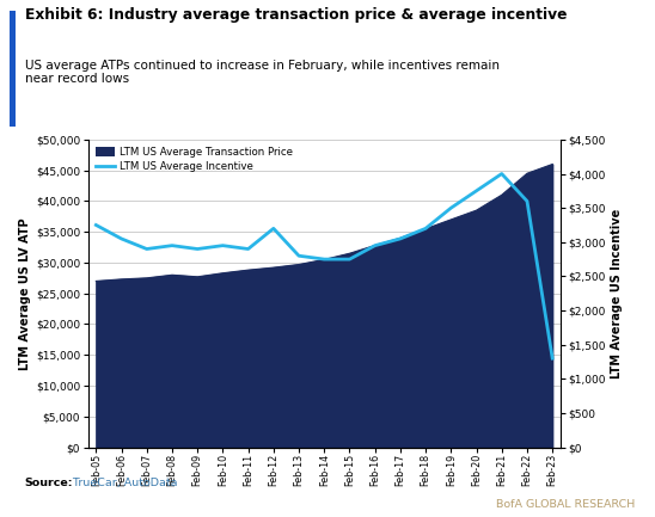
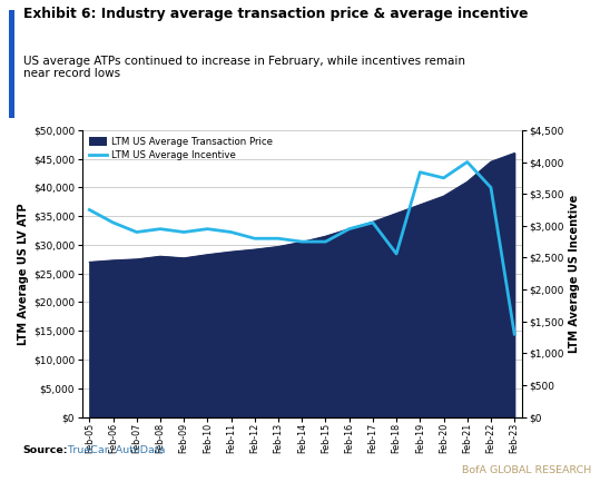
LTM US Average Incentive/Feb-12: $3,200 -> $2,800
LTM US Average Incentive/Feb-18: $3,200 -> $2,560
LTM US Average Incentive/Feb-19: $3,500 -> $3,840
